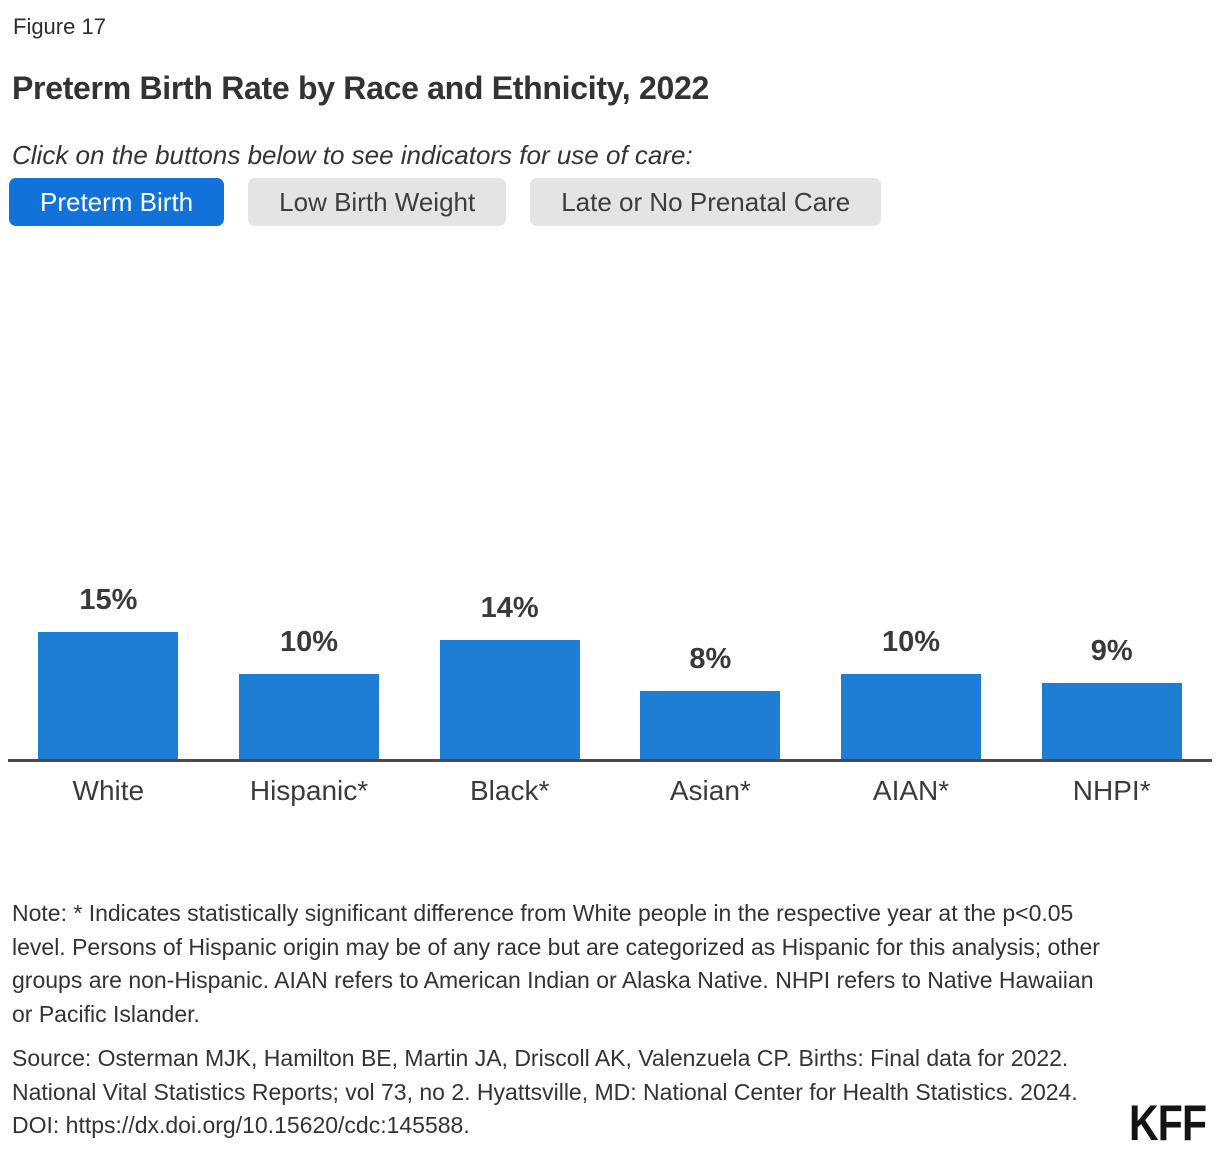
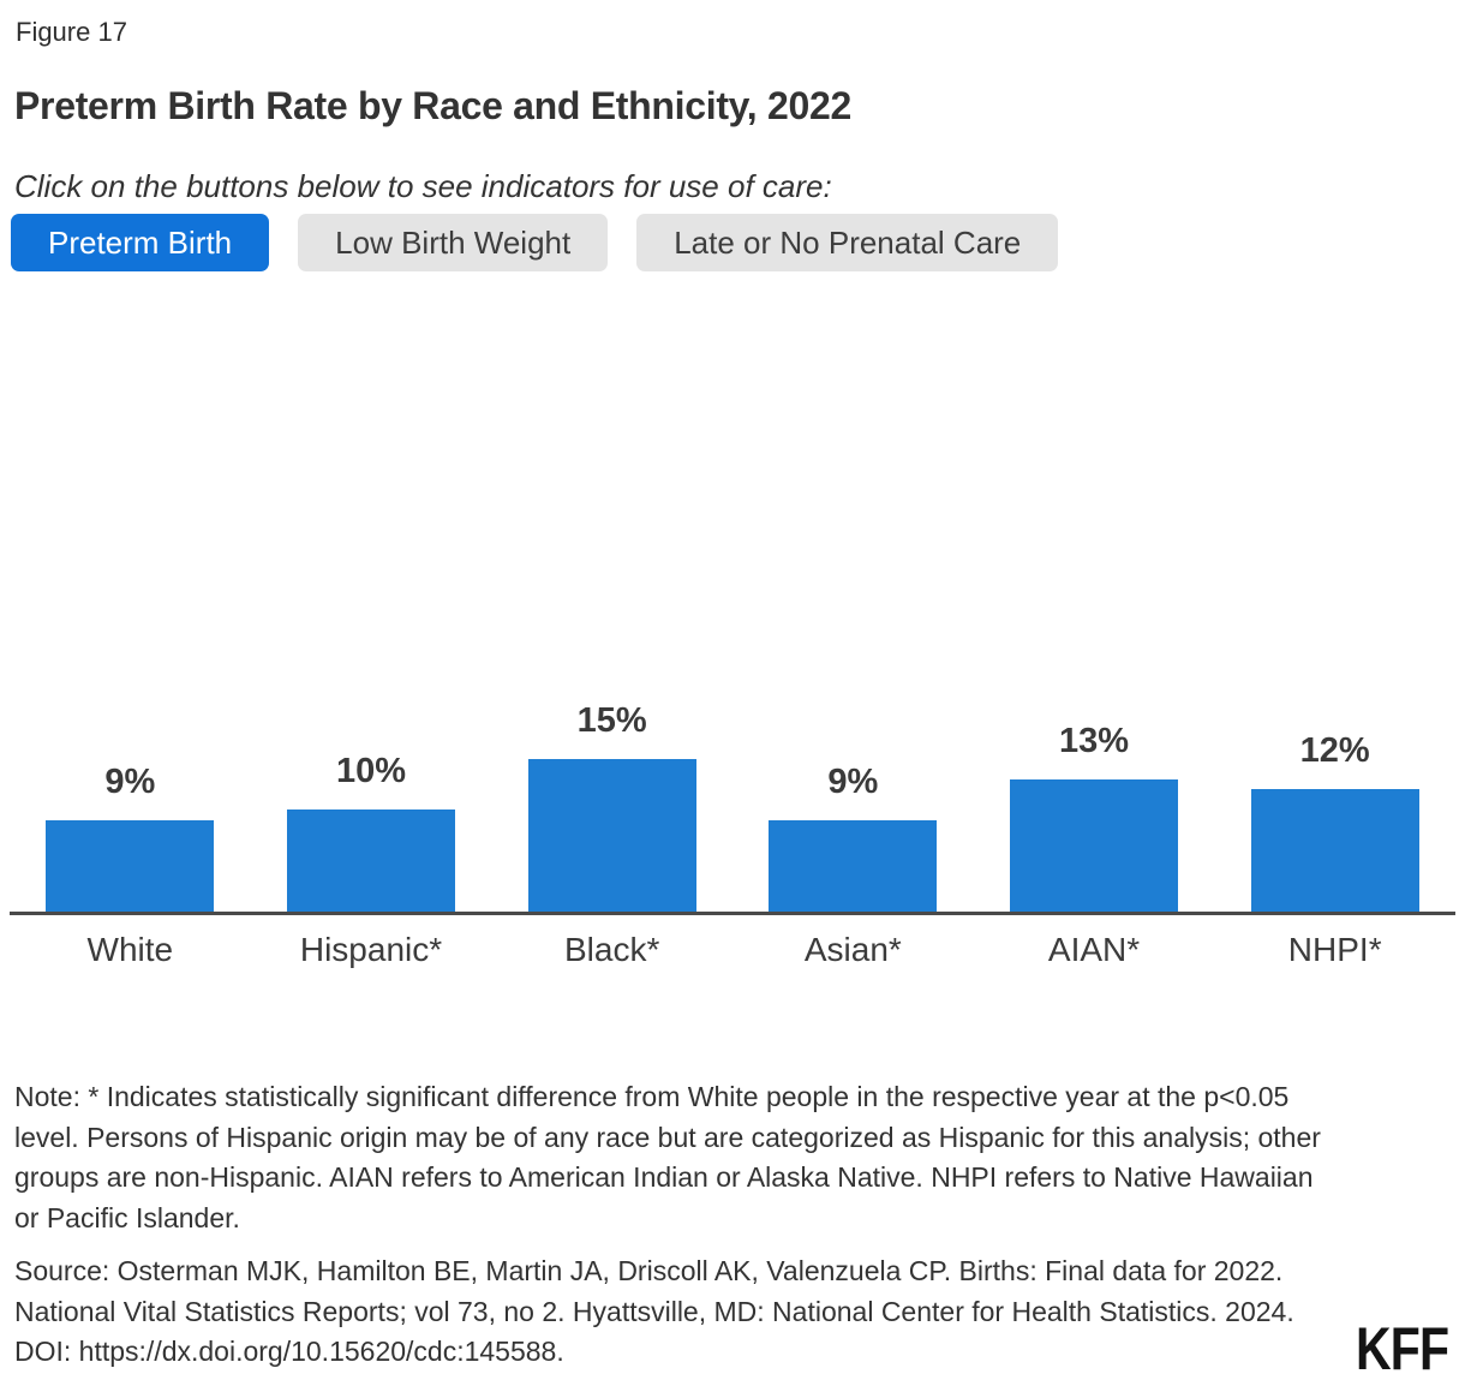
White: 15% -> 9%
Black*: 14% -> 15%
Asian*: 8% -> 9%
AIAN*: 10% -> 13%
NHPI*: 9% -> 12%
